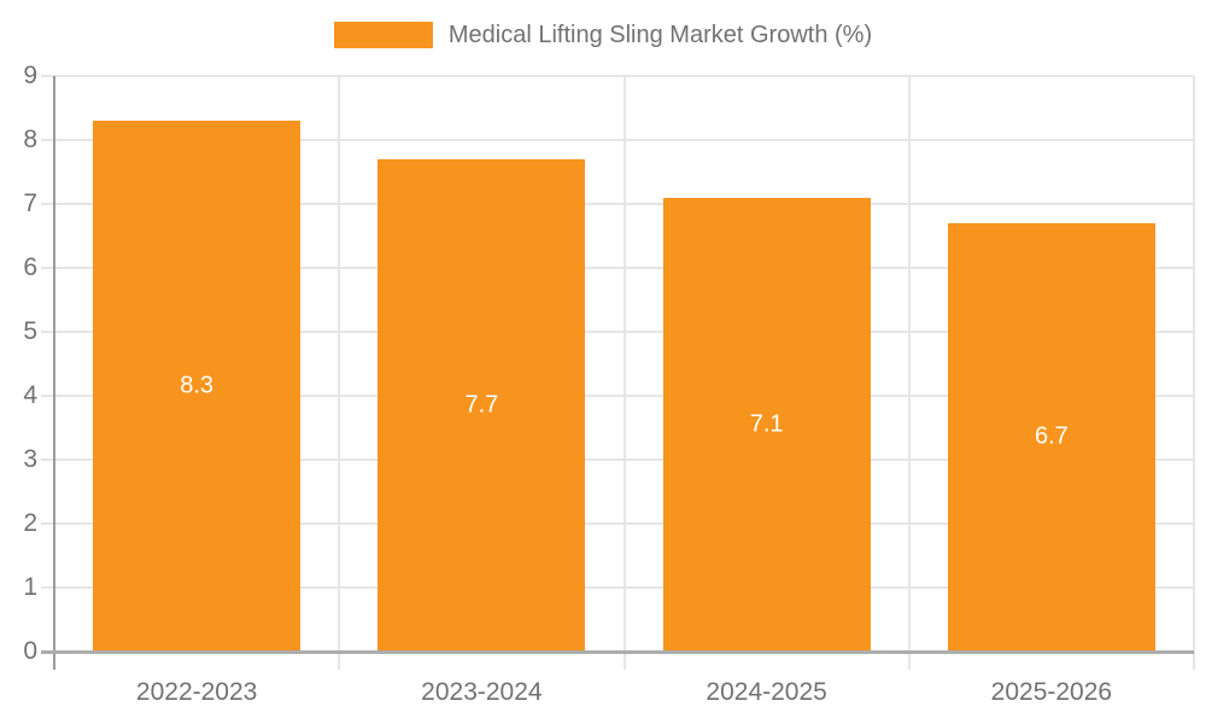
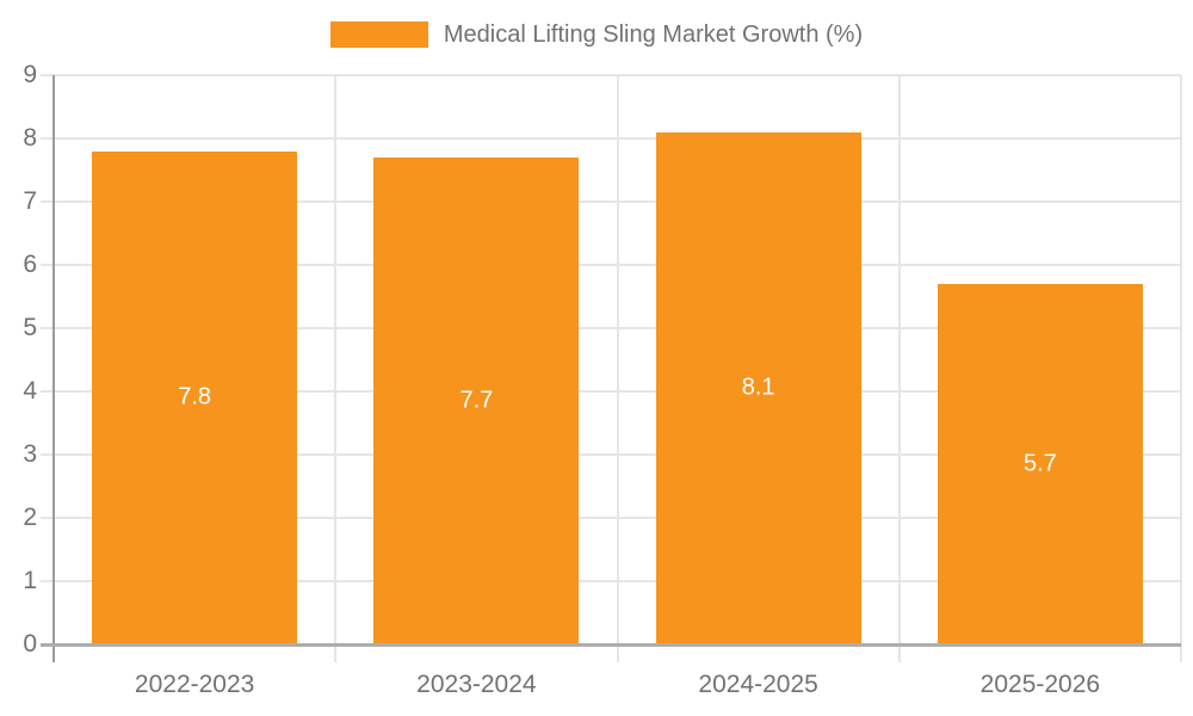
2022-2023: 8.3 -> 7.8
2024-2025: 7.1 -> 8.1
2025-2026: 6.7 -> 5.7
